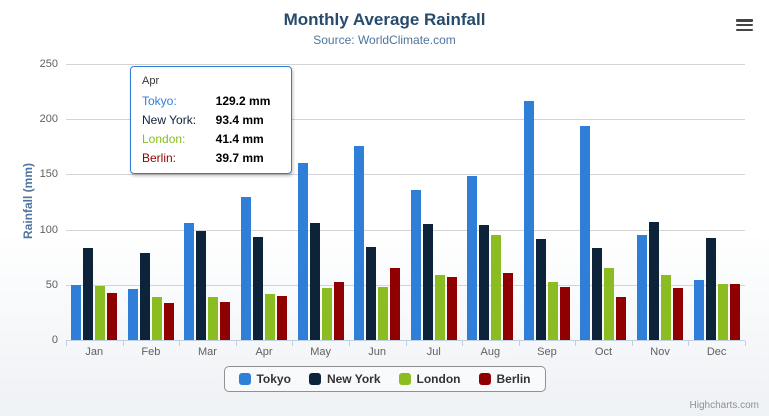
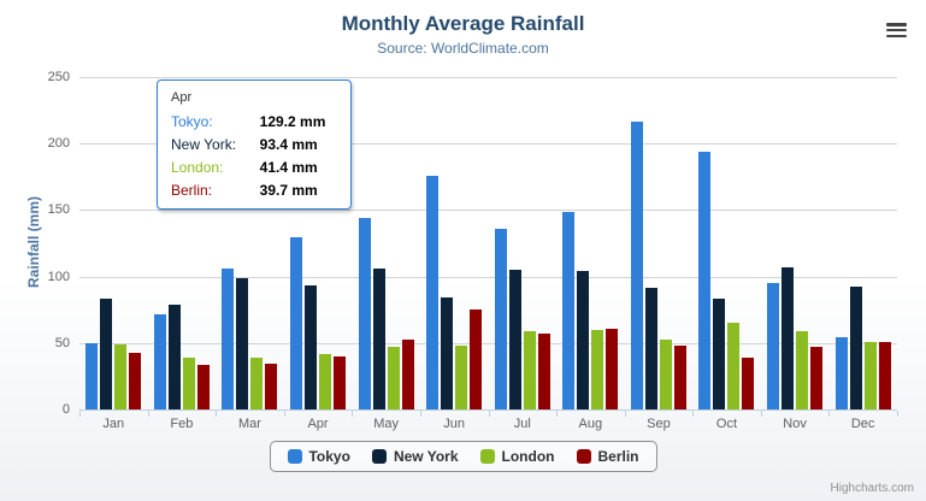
Tokyo/Feb: 46 -> 72
Tokyo/May: 160 -> 144
Berlin/Jun: 65 -> 76
London/Aug: 95 -> 60
